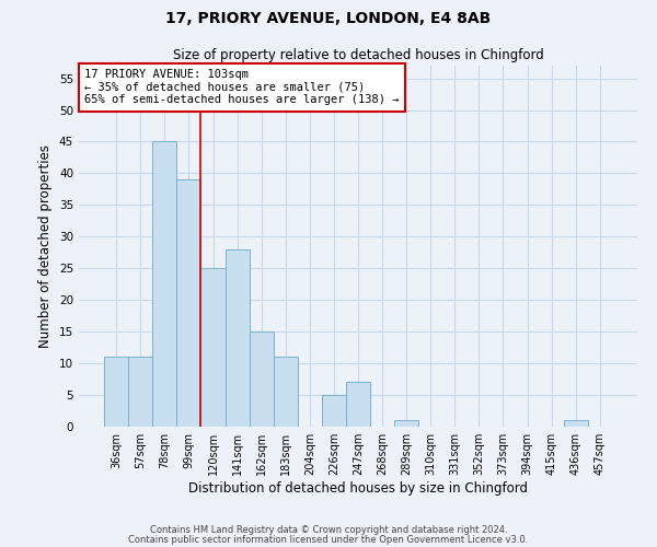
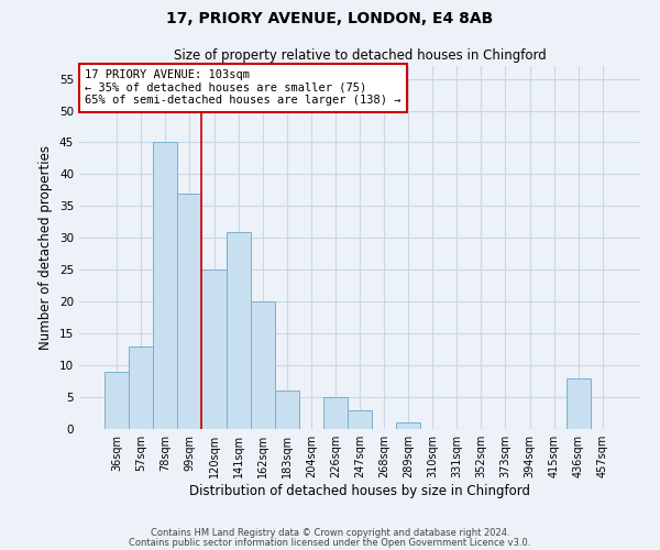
36sqm: 11 -> 9
57sqm: 11 -> 13
99sqm: 39 -> 37
141sqm: 28 -> 31
162sqm: 15 -> 20
183sqm: 11 -> 6
247sqm: 7 -> 3
436sqm: 1 -> 8
